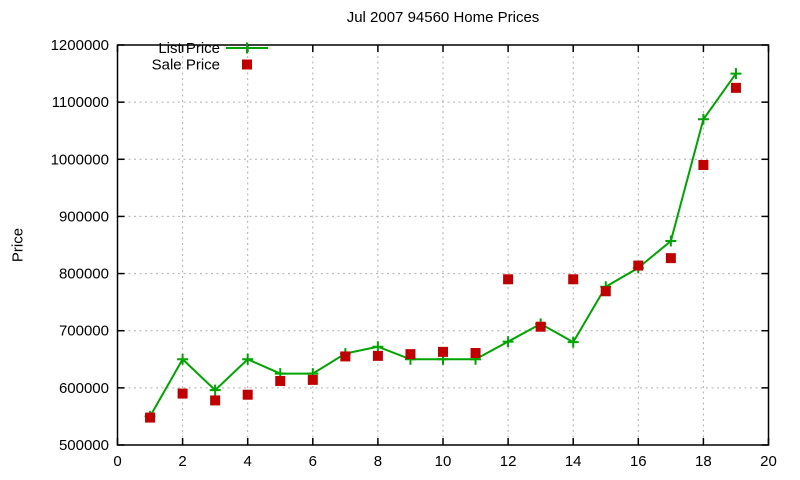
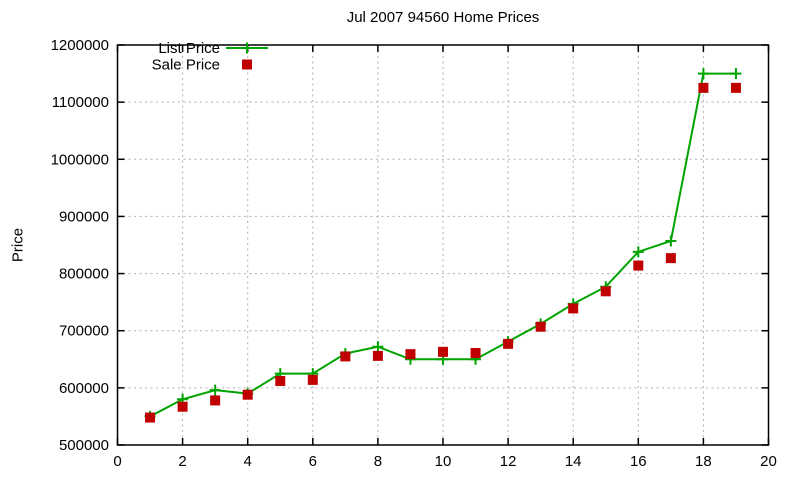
List Price/2: 650000 -> 580000
Sale Price/2: 590000 -> 570000
List Price/4: 650000 -> 590000
Sale Price/12: 790000 -> 680000
List Price/14: 680000 -> 750000
Sale Price/14: 790000 -> 740000
List Price/16: 810000 -> 840000
List Price/18: 1070000 -> 1150000
Sale Price/18: 990000 -> 1120000
